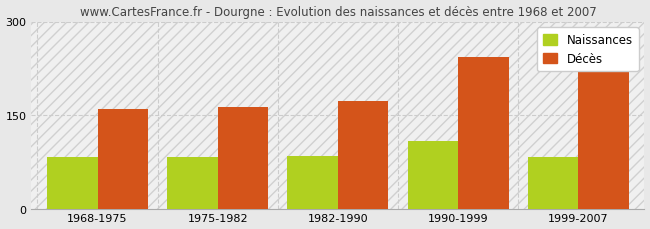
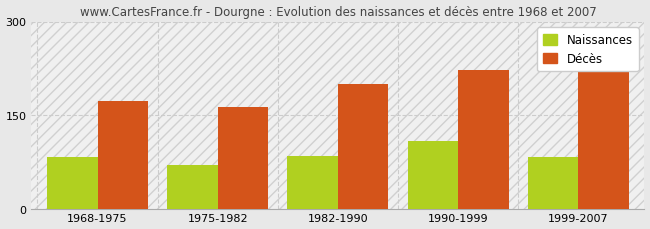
Décès/1968-1975: 160 -> 172
Naissances/1975-1982: 82 -> 70
Décès/1982-1990: 172 -> 200
Décès/1990-1999: 243 -> 222
